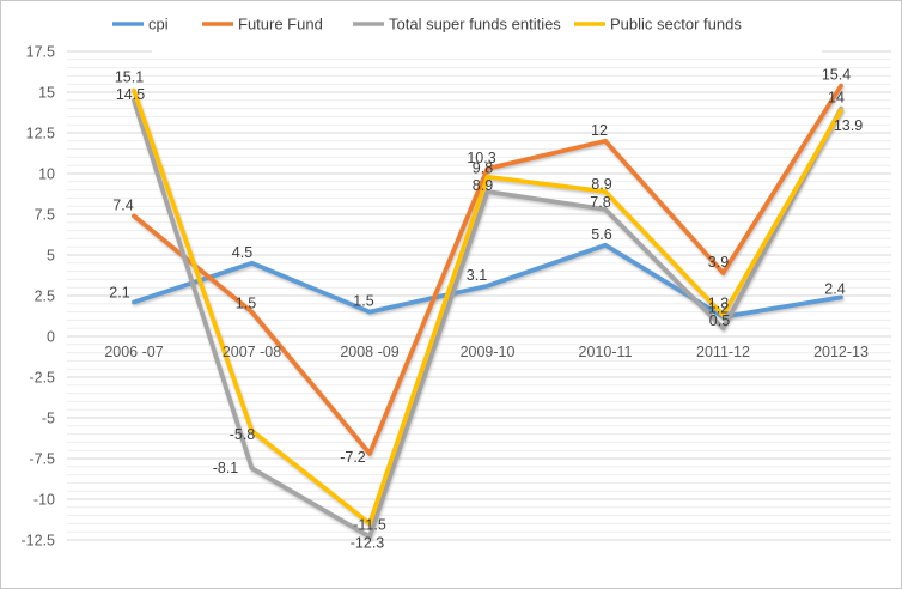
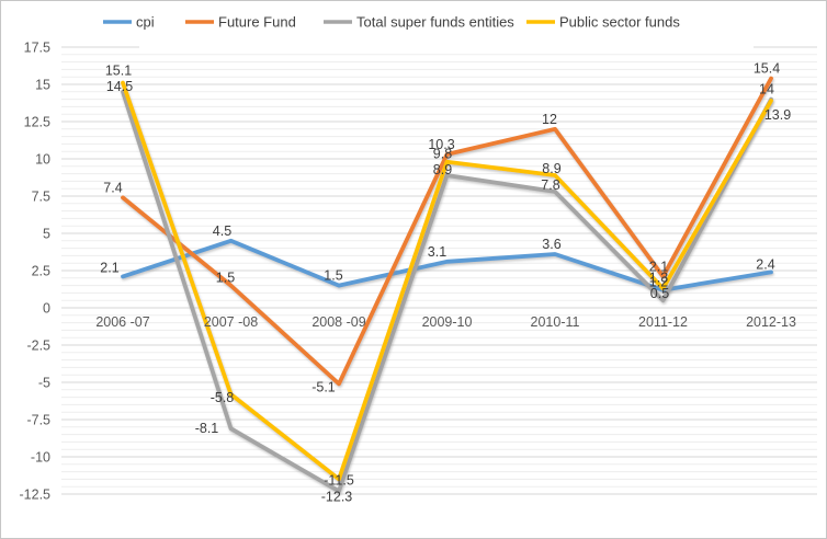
Future Fund/2008 -09: -7.2 -> -5.1
cpi/2010-11: 5.6 -> 3.6
Future Fund/2011-12: 3.9 -> 2.1
